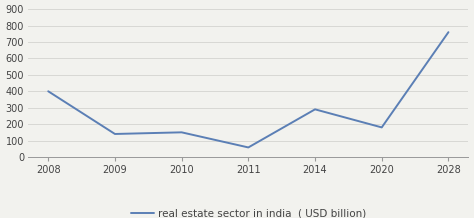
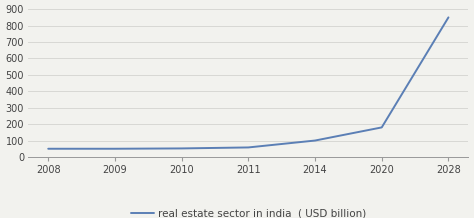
2008: 400 -> 50
2009: 140 -> 50
2010: 150 -> 50
2014: 290 -> 100
2028: 760 -> 850
